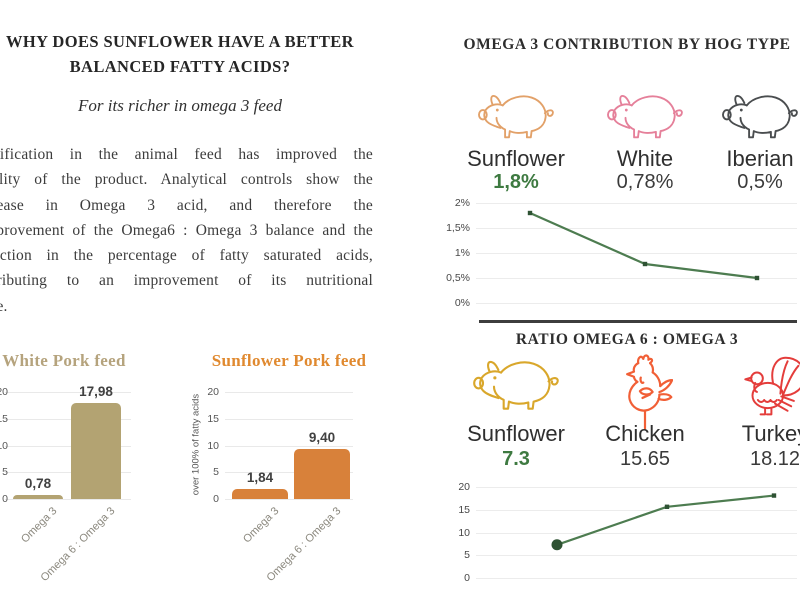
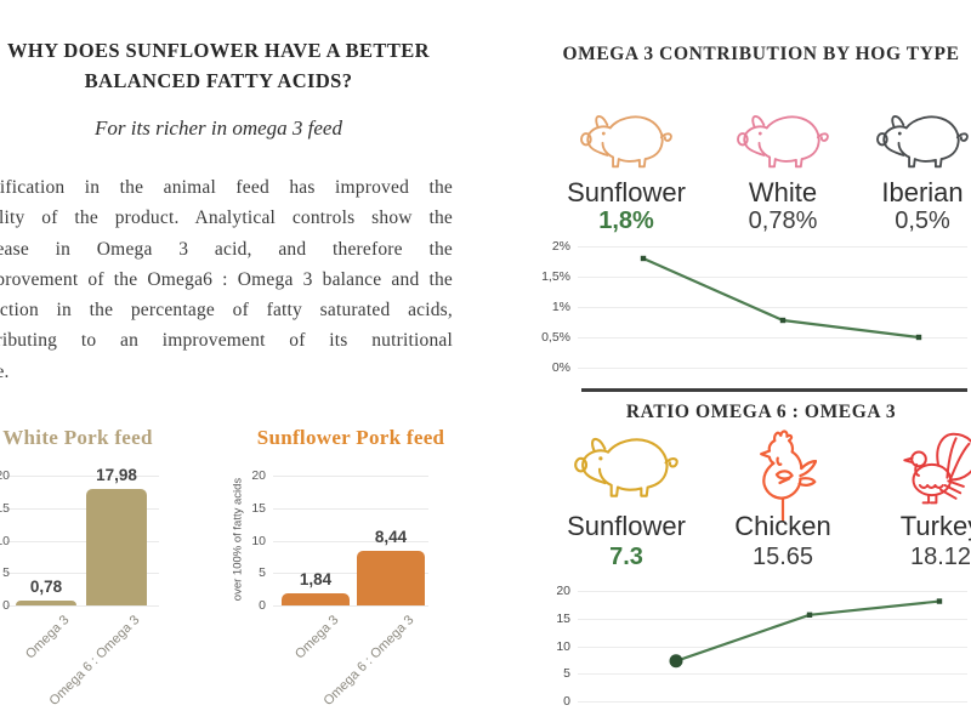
Sunflower Pork feed/Omega 6 : Omega 3: 9,40 -> 8,44
